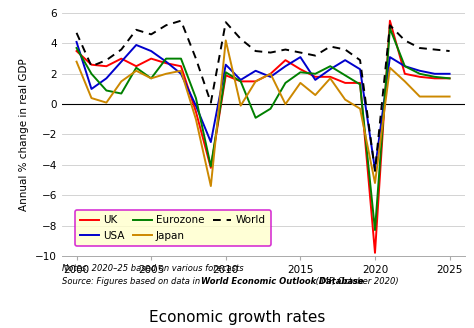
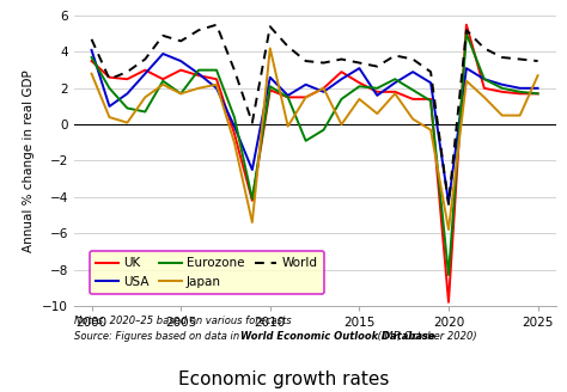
Japan/2020: -5.2 -> -5.8
Japan/2025: 0.5 -> 2.7
